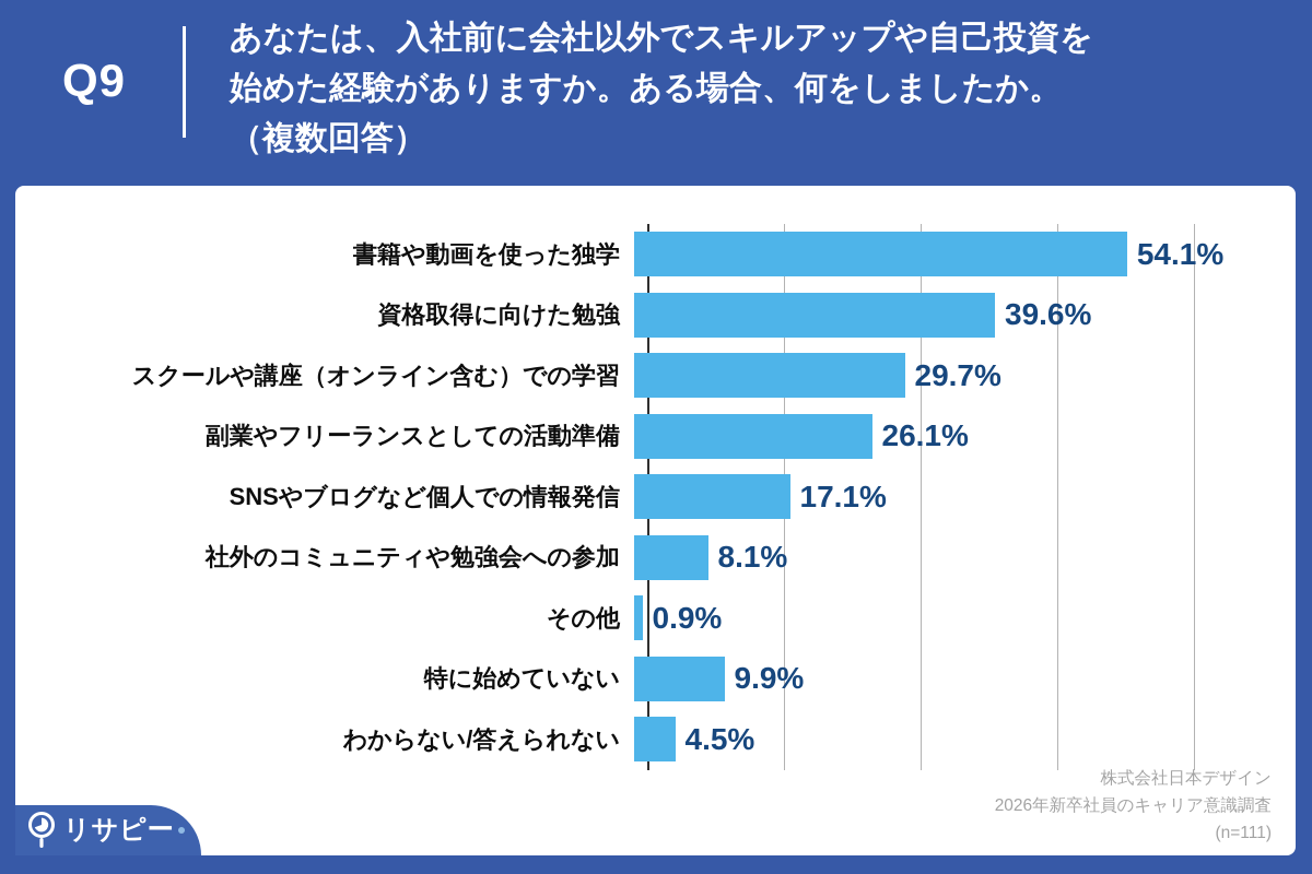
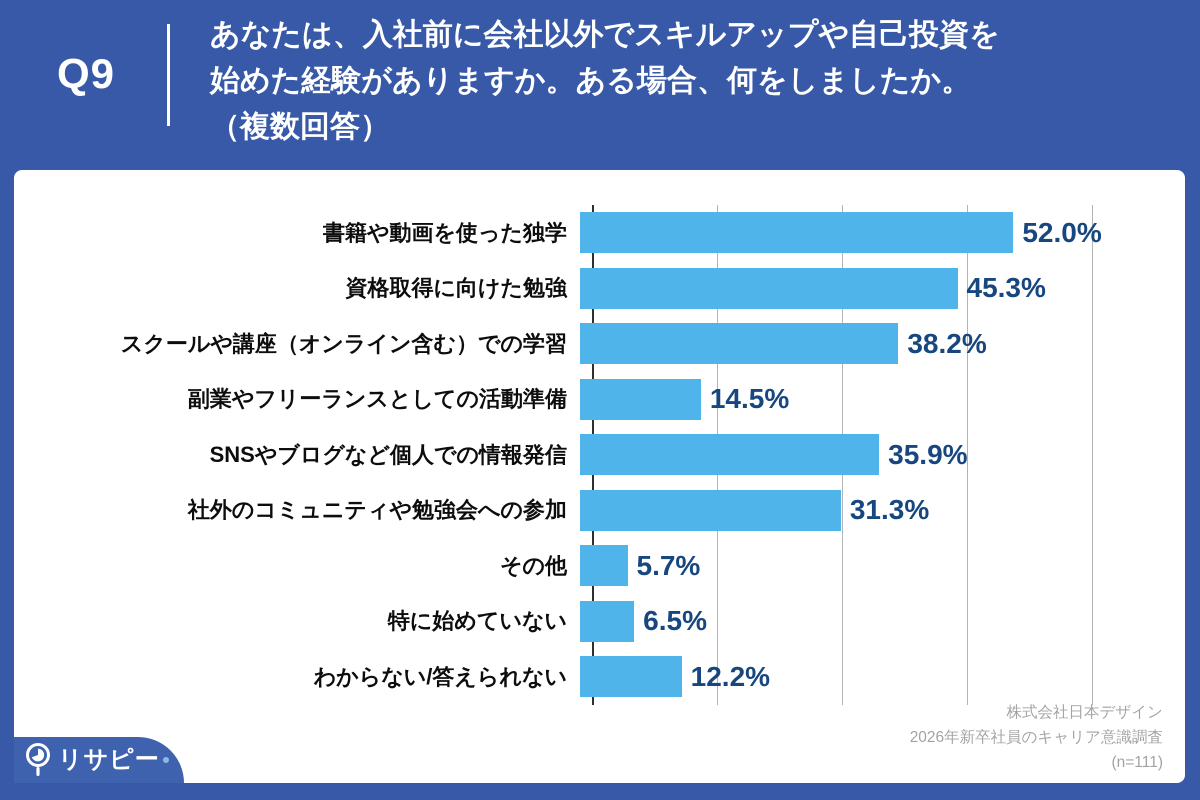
書籍や動画を使った独学: 54.1% -> 52.0%
資格取得に向けた勉強: 39.6% -> 45.3%
スクールや講座（オンライン含む）での学習: 29.7% -> 38.2%
副業やフリーランスとしての活動準備: 26.1% -> 14.5%
SNSやブログなど個人での情報発信: 17.1% -> 35.9%
社外のコミュニティや勉強会への参加: 8.1% -> 31.3%
その他: 0.9% -> 5.7%
特に始めていない: 9.9% -> 6.5%
わからない/答えられない: 4.5% -> 12.2%
